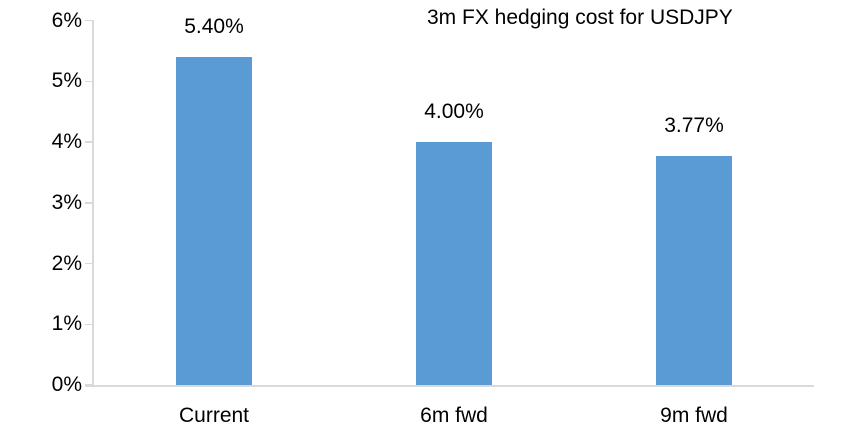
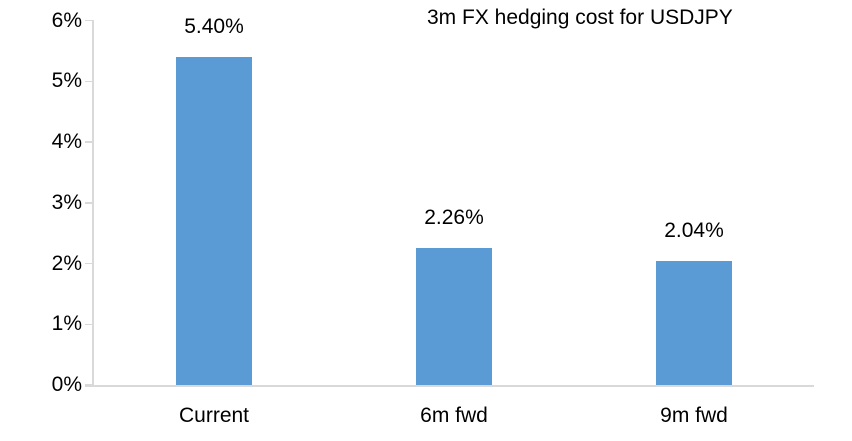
6m fwd: 4.00% -> 2.26%
9m fwd: 3.77% -> 2.04%
